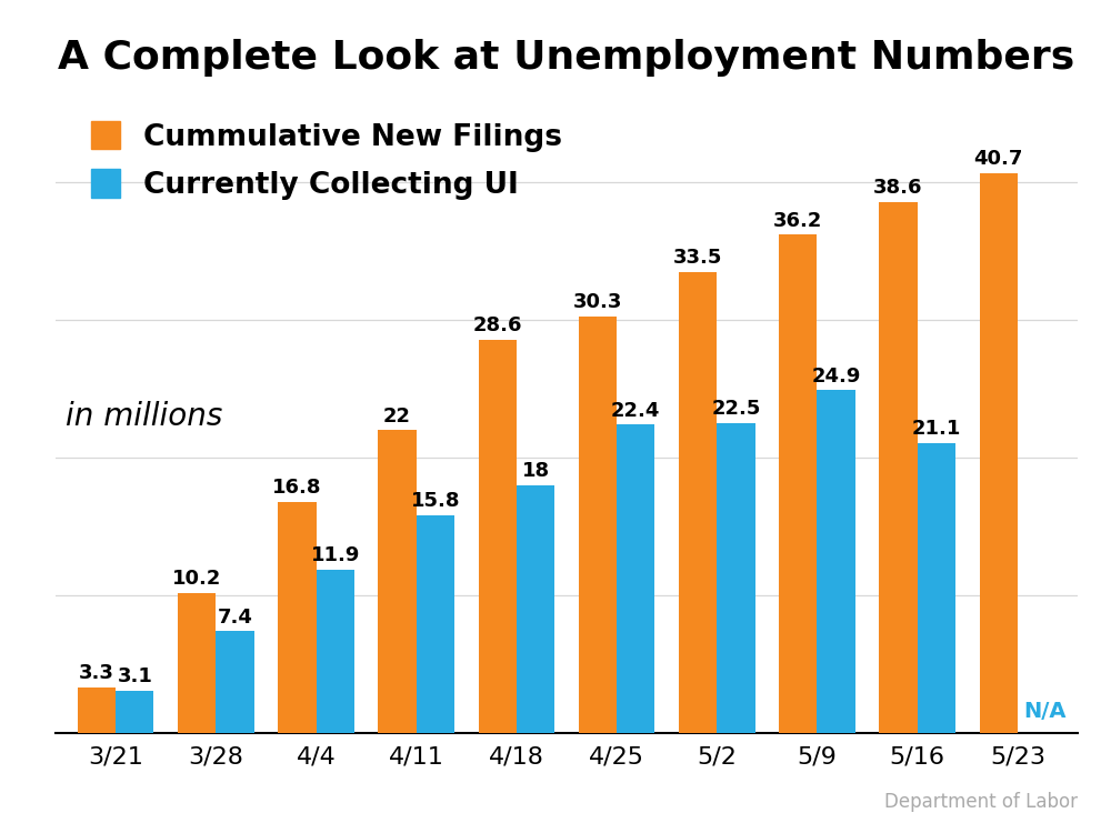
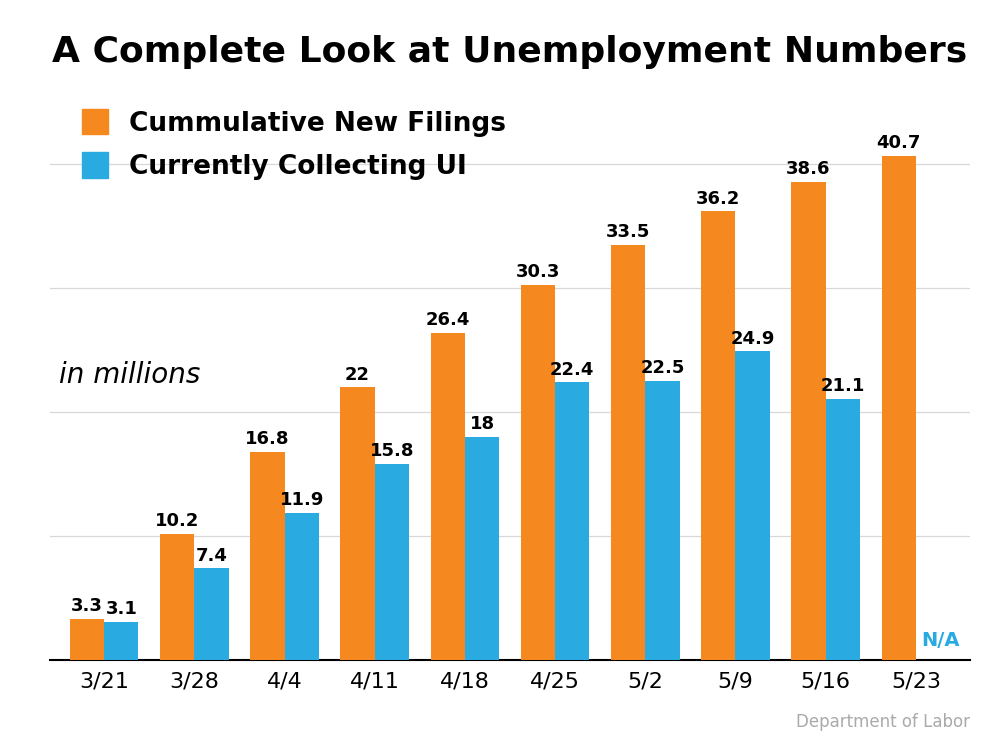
Cummulative New Filings/4/18: 28.6 -> 26.4
